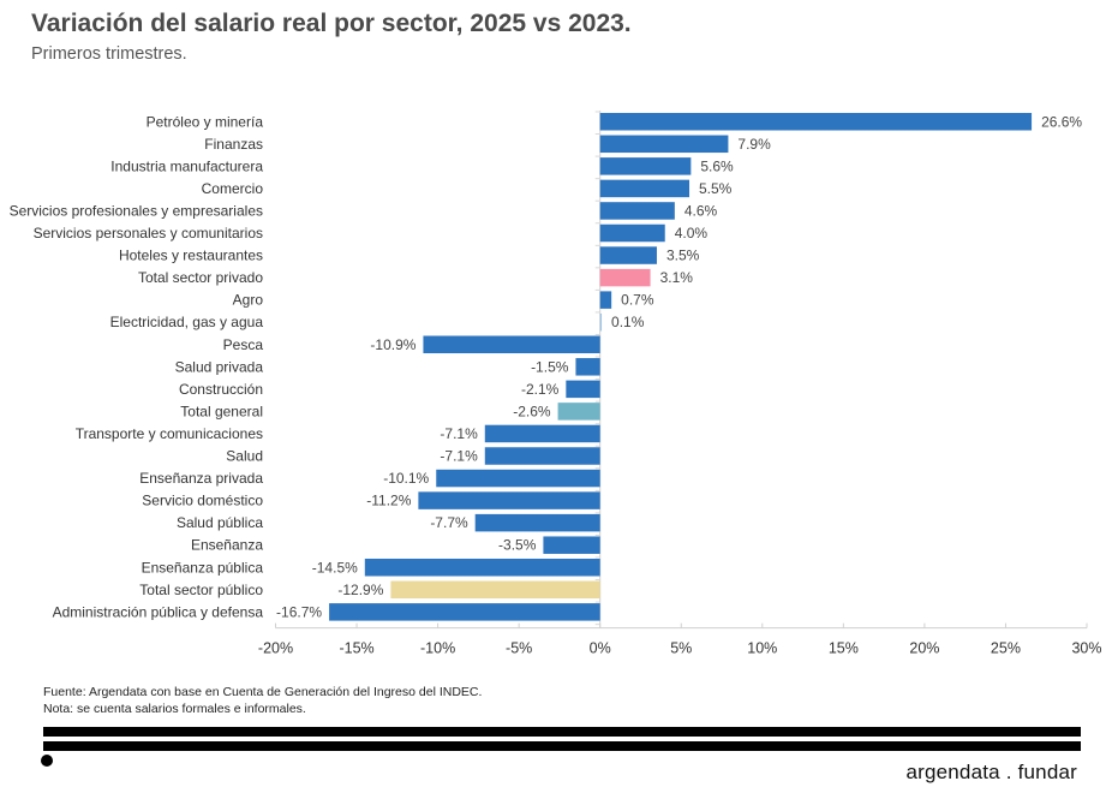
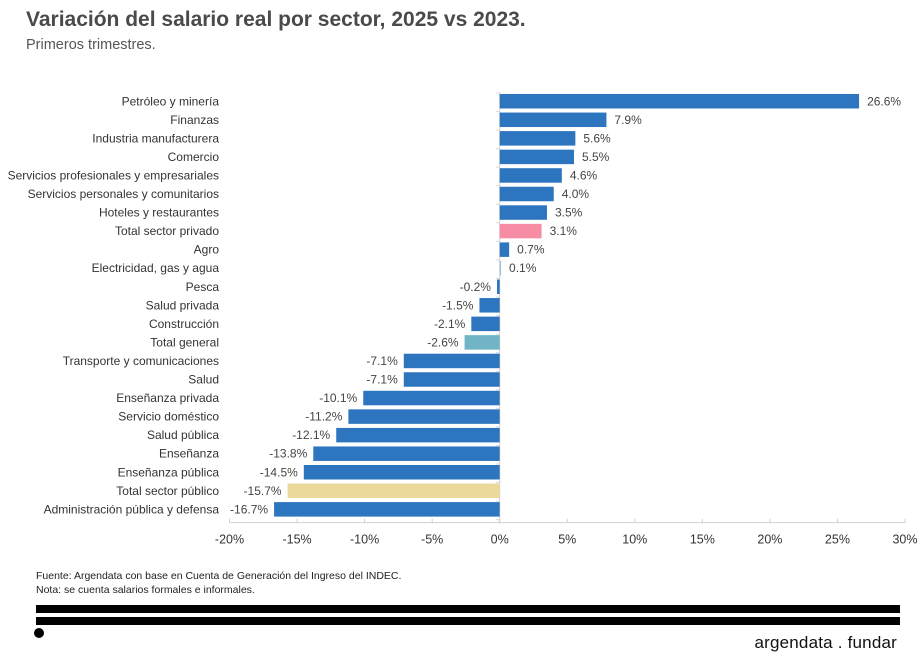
Pesca: -10.9% -> -0.2%
Salud pública: -7.7% -> -12.1%
Enseñanza: -3.5% -> -13.8%
Total sector público: -12.9% -> -15.7%
